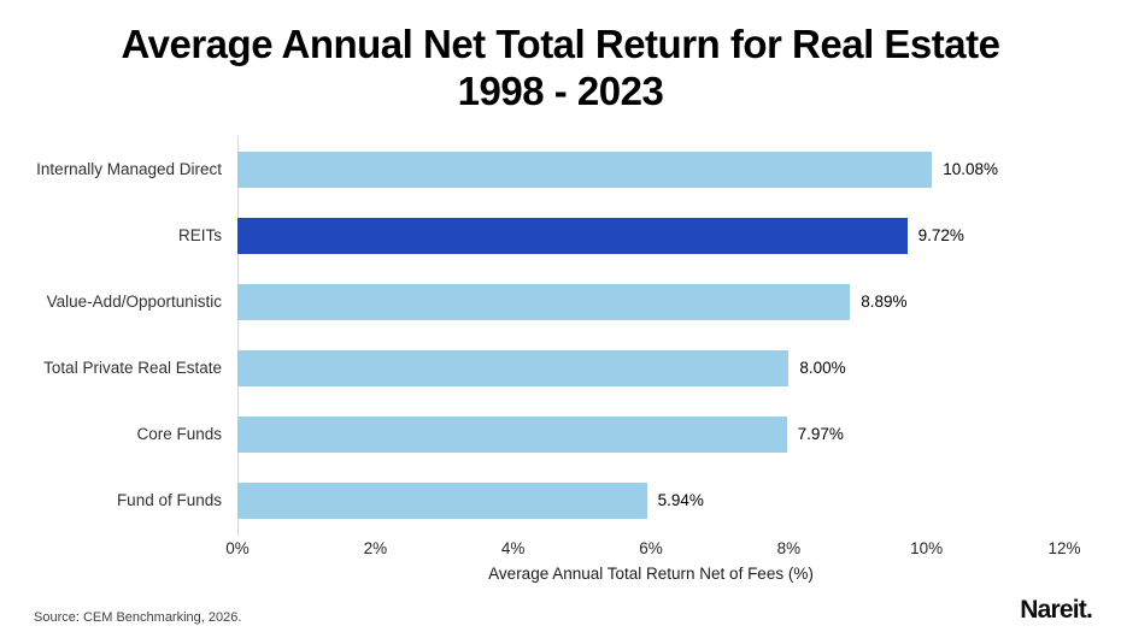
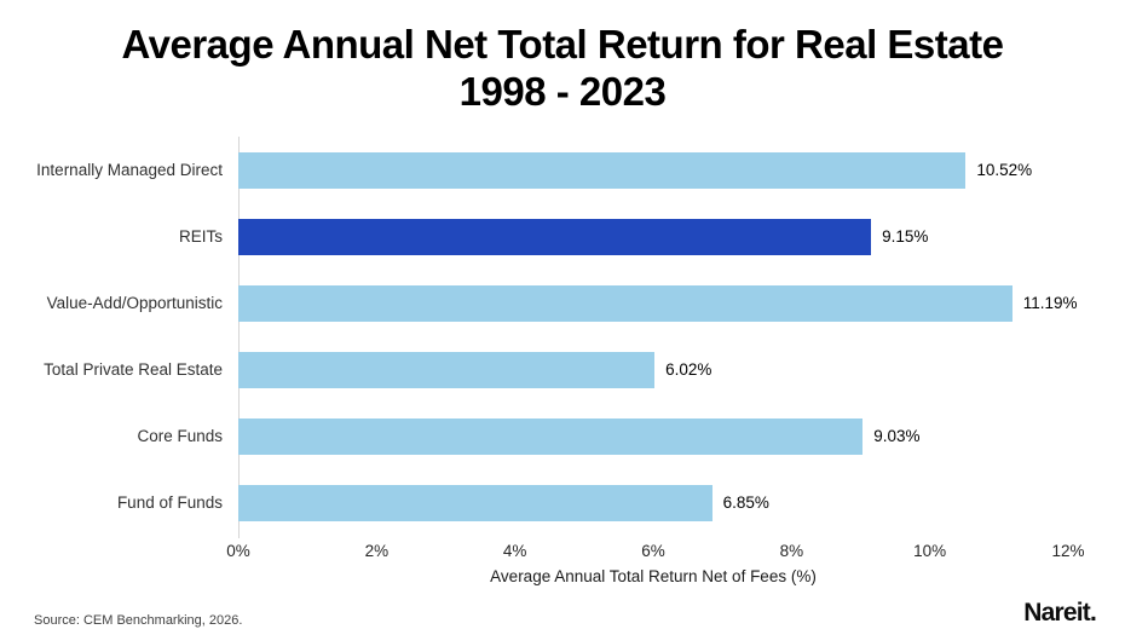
Internally Managed Direct: 10.08% -> 10.52%
REITs: 9.72% -> 9.15%
Value-Add/Opportunistic: 8.89% -> 11.19%
Total Private Real Estate: 8.00% -> 6.02%
Core Funds: 7.97% -> 9.03%
Fund of Funds: 5.94% -> 6.85%
